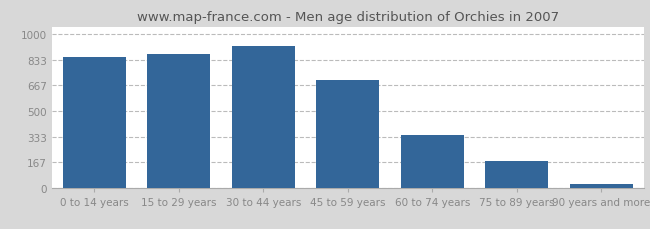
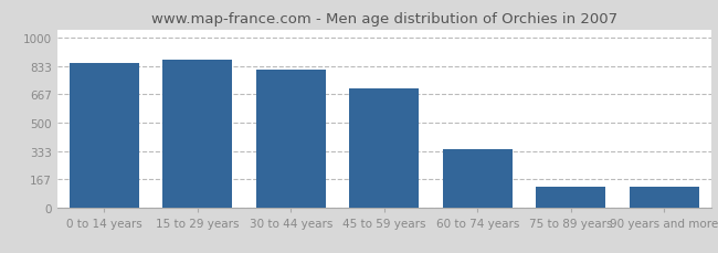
30 to 44 years: 920 -> 810
75 to 89 years: 180 -> 120
90 years and more: 20 -> 120
